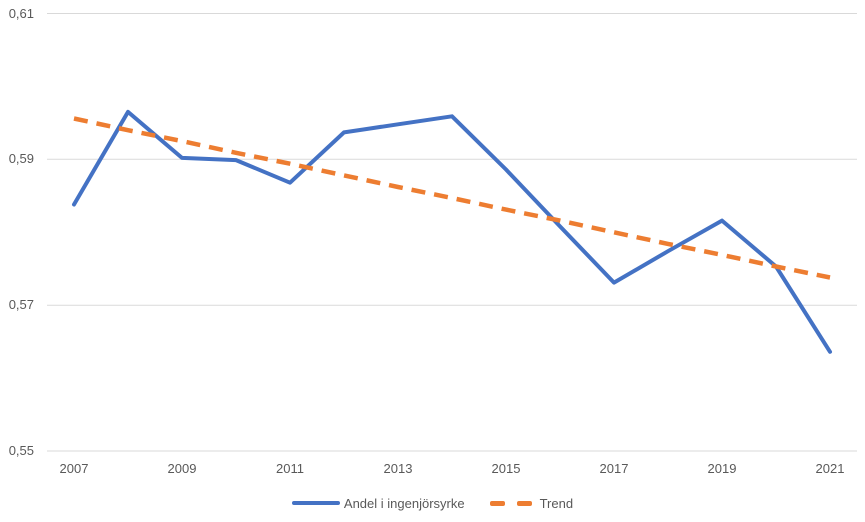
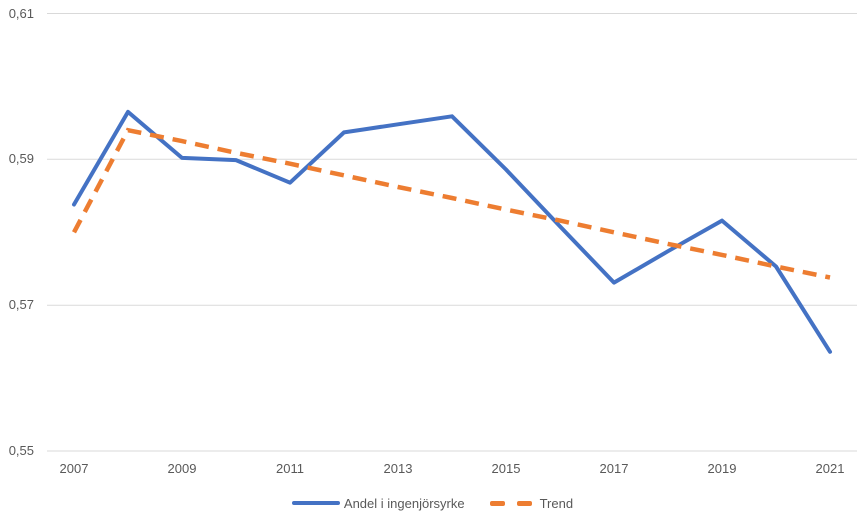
Trend/2007: 0,60 -> 0,58
